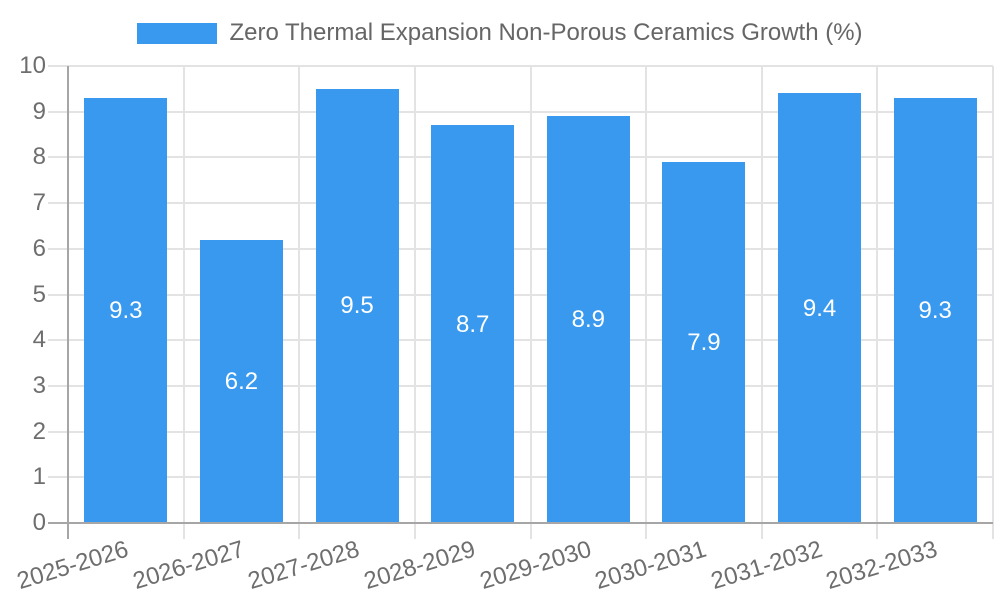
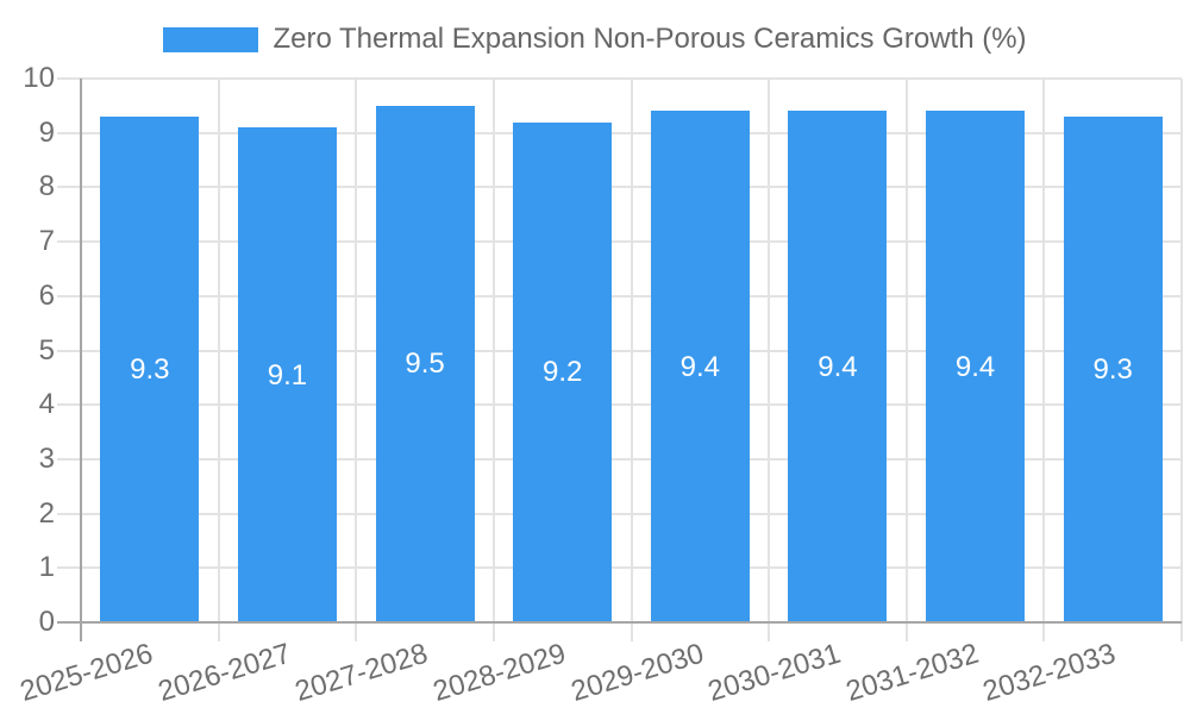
2026-2027: 6.2 -> 9.1
2028-2029: 8.7 -> 9.2
2029-2030: 8.9 -> 9.4
2030-2031: 7.9 -> 9.4
